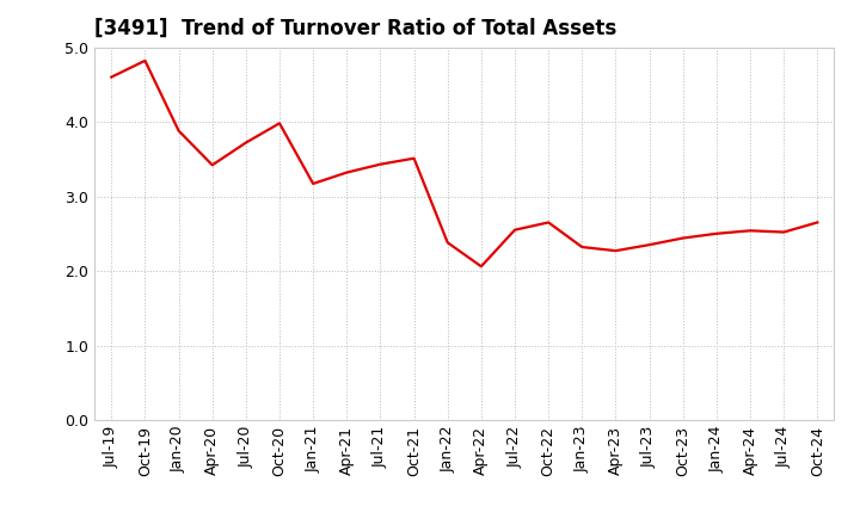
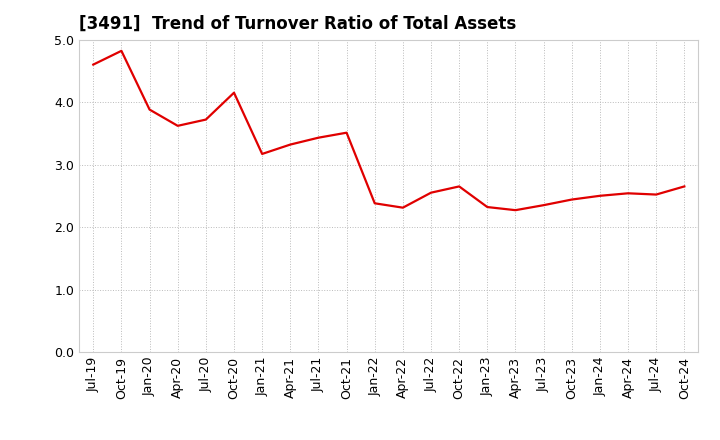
Apr-20: 3.42 -> 3.62
Oct-20: 3.98 -> 4.15
Apr-22: 2.06 -> 2.31
